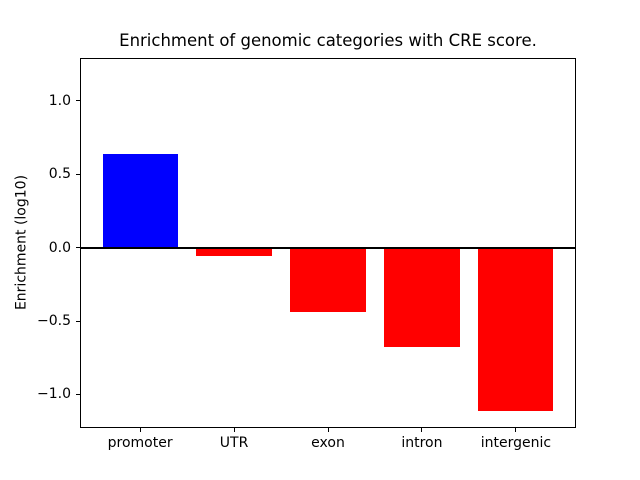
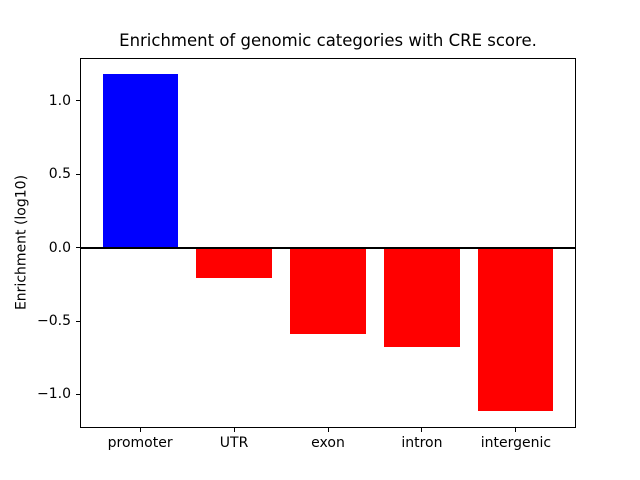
promoter: 0.64 -> 1.18
UTR: -0.06 -> -0.21
exon: -0.44 -> -0.59
